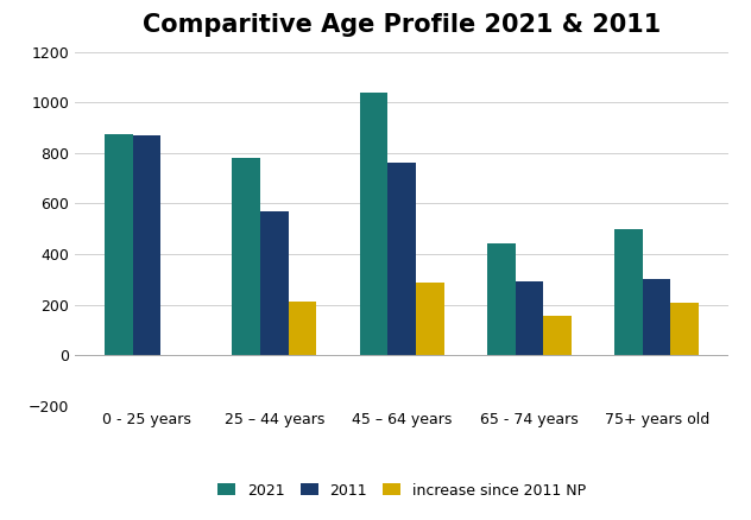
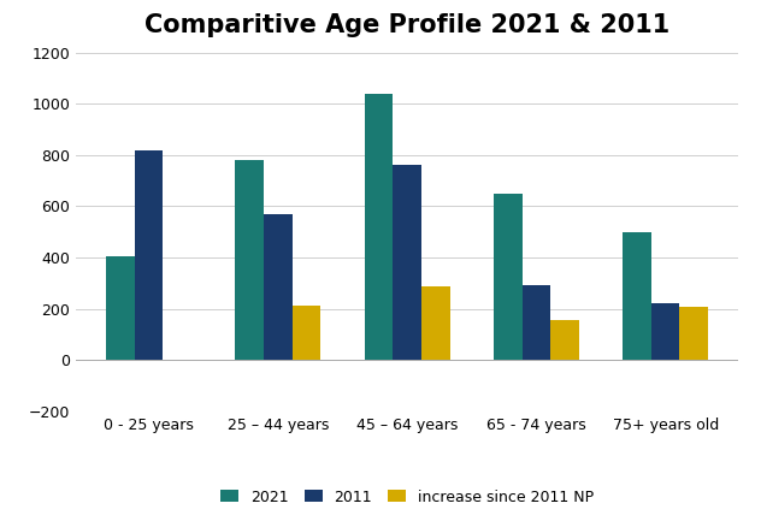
2021/0 - 25 years: 875 -> 405
2011/0 - 25 years: 870 -> 820
2021/65 - 74 years: 440 -> 650
2011/75+ years old: 300 -> 220
